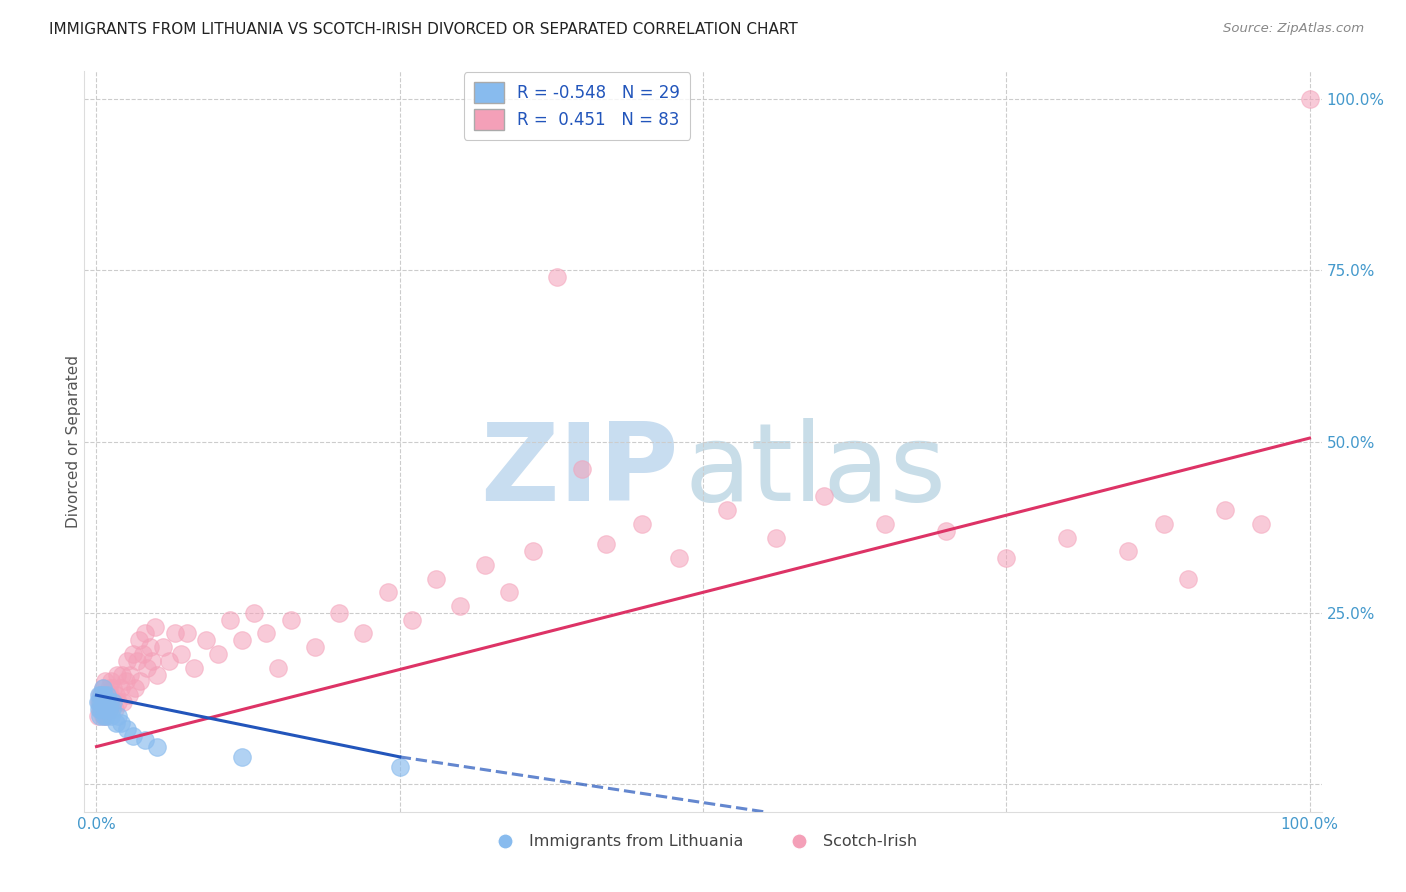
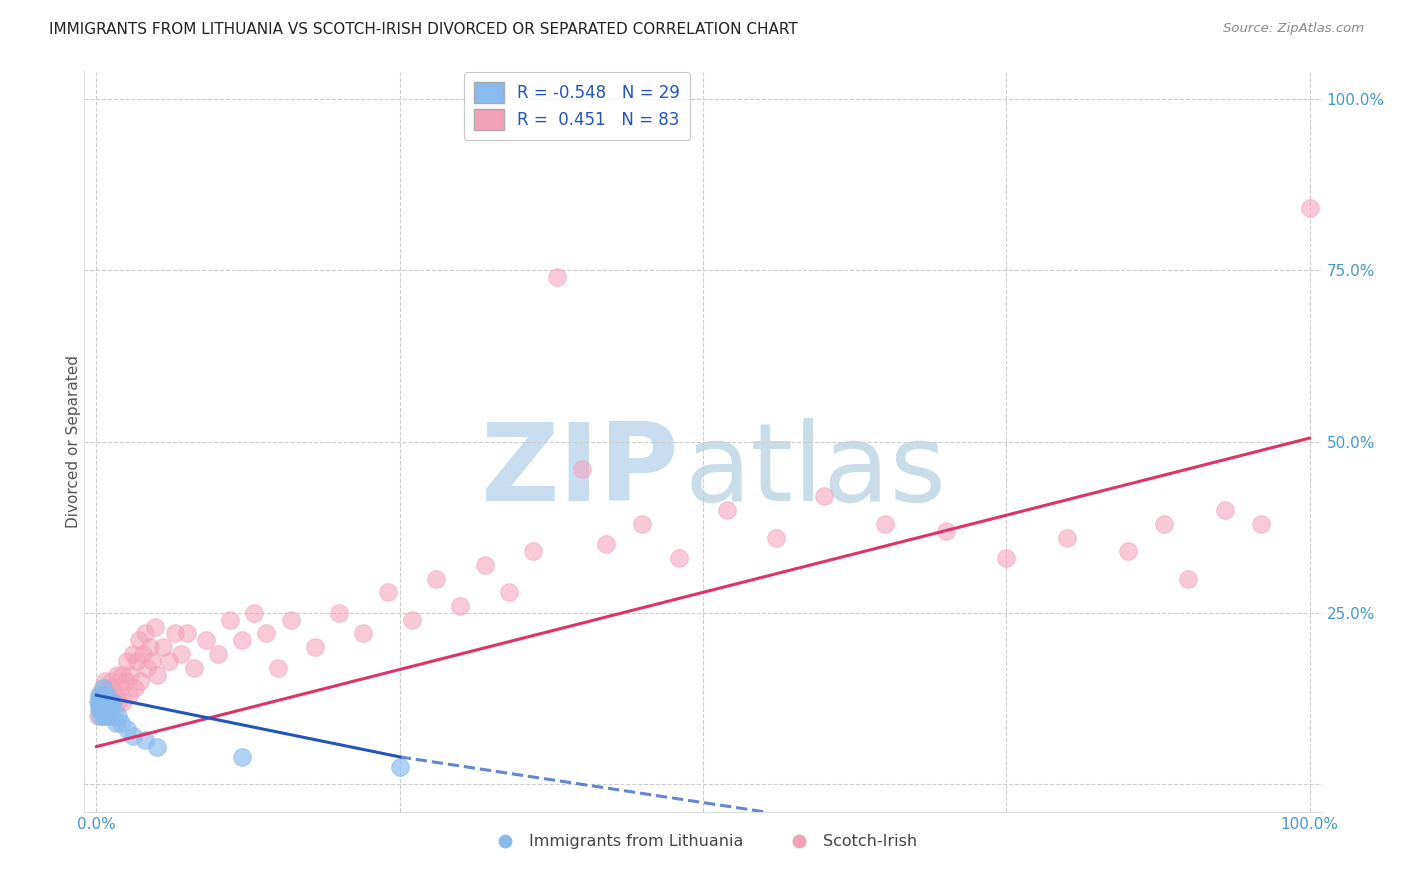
Scotch-Irish/100.0%: 100% -> 84%
